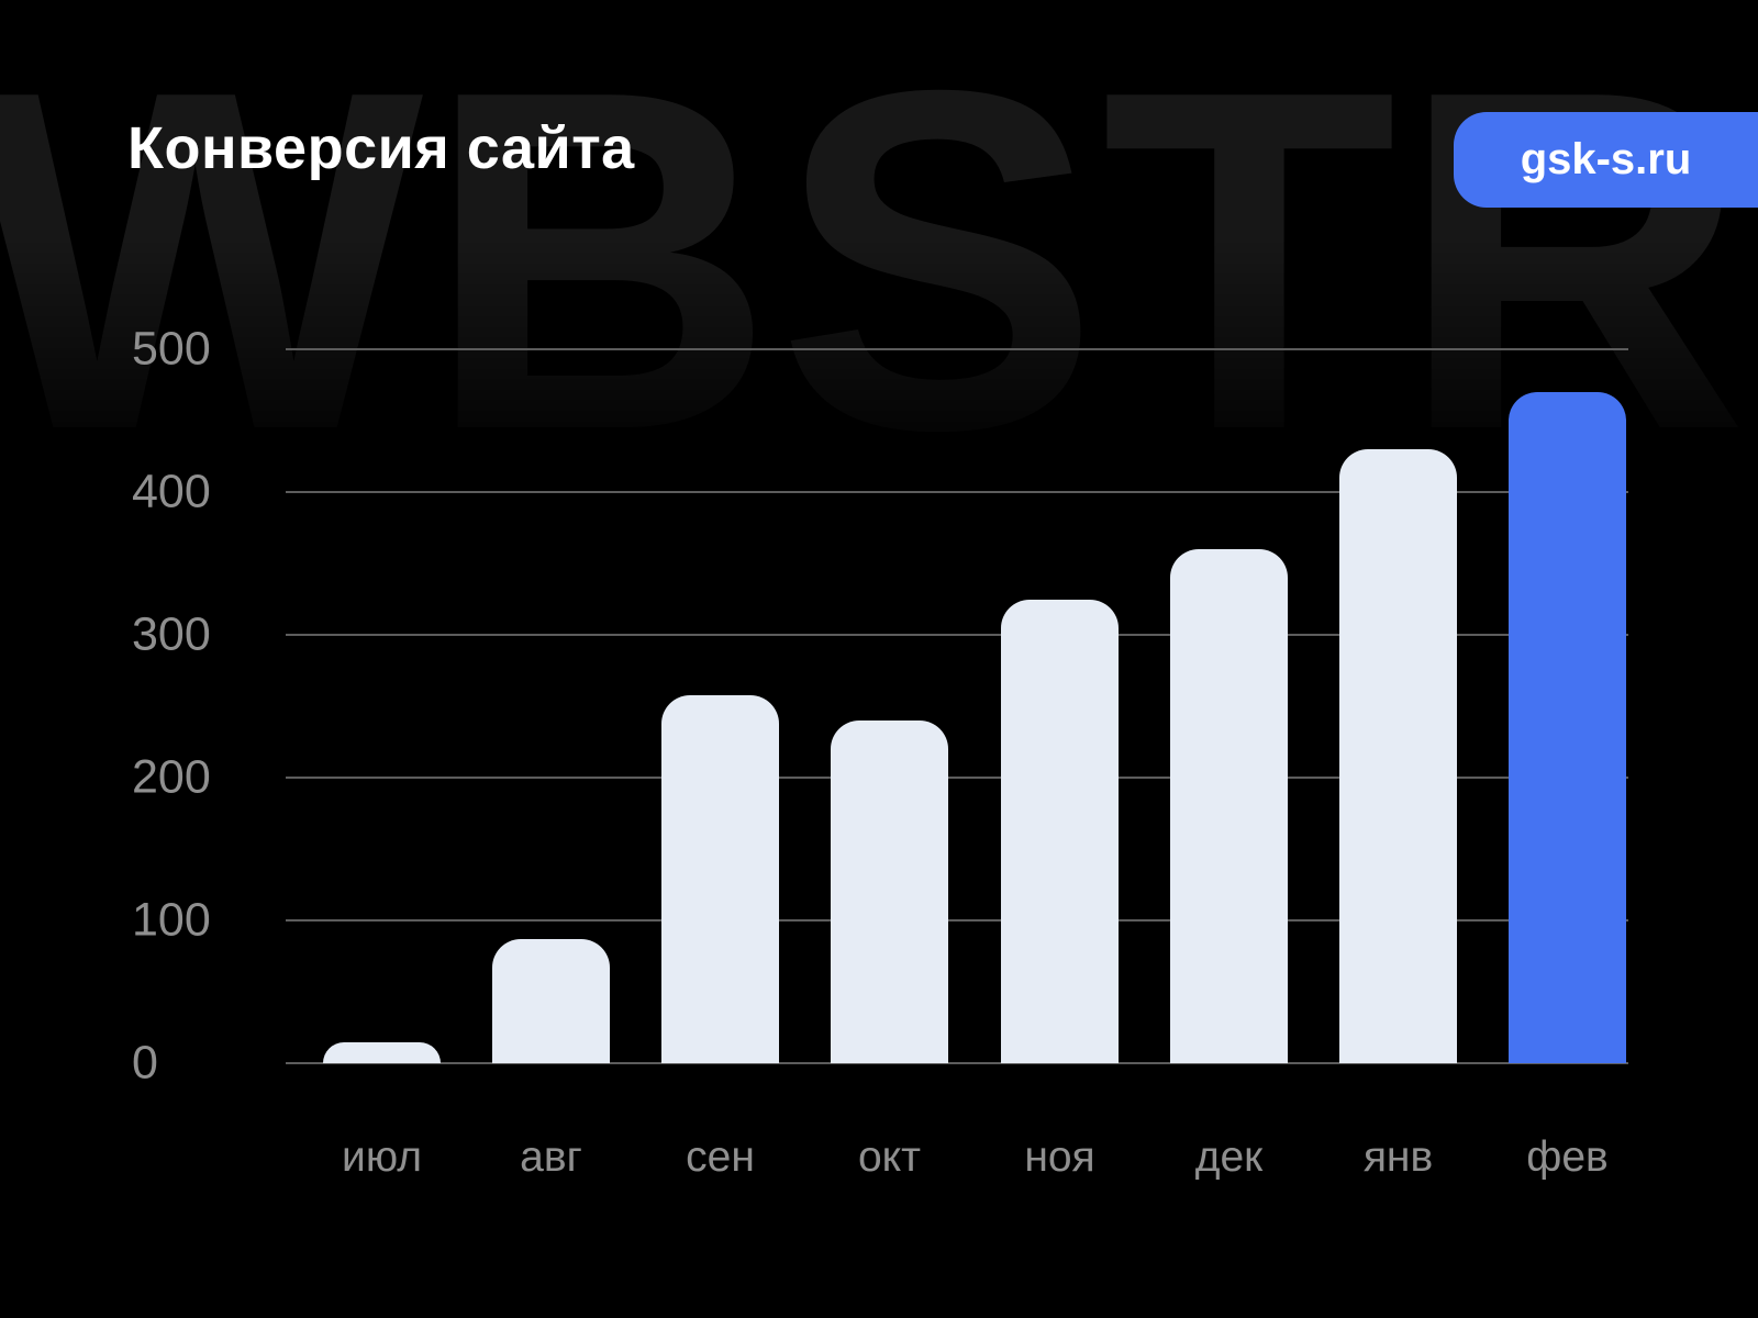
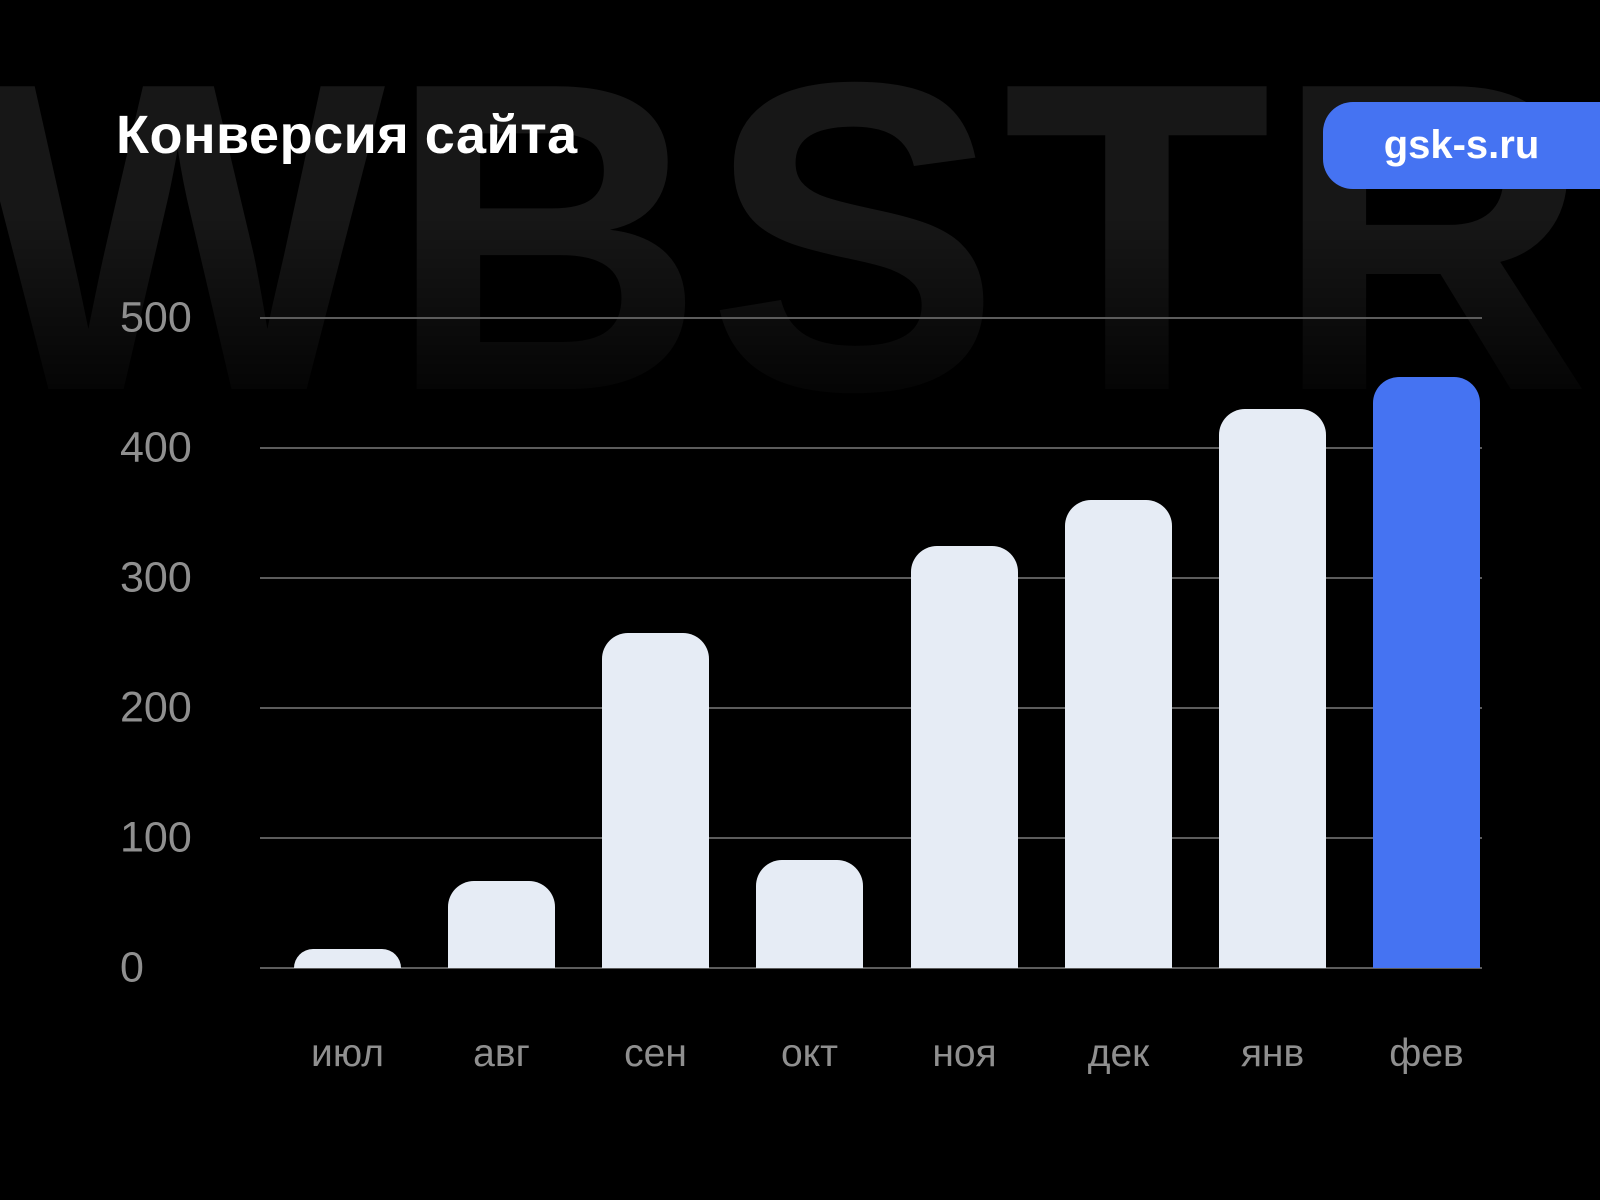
авг: 87 -> 67
окт: 240 -> 83
фев: 470 -> 455
